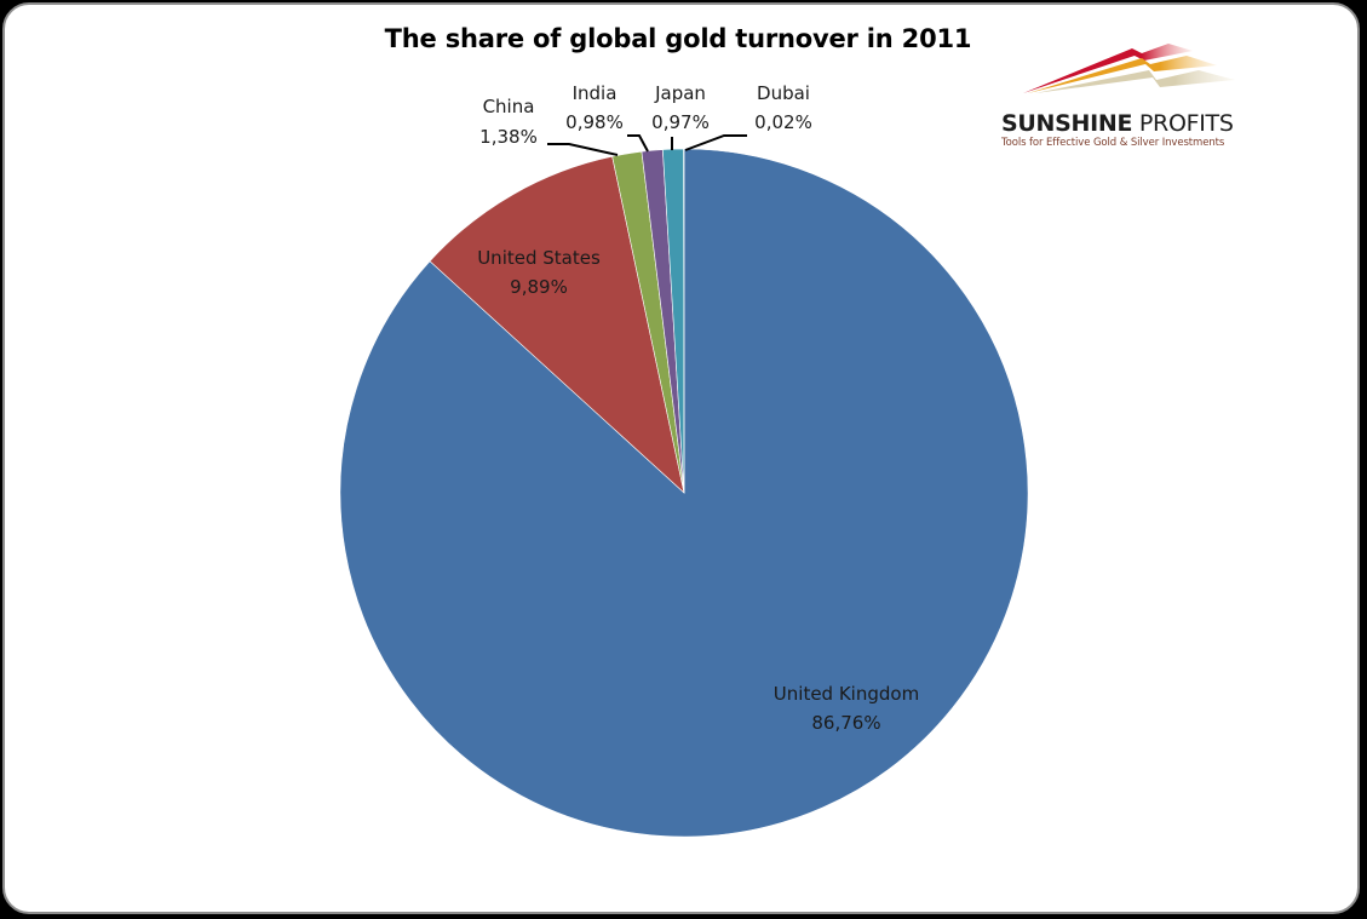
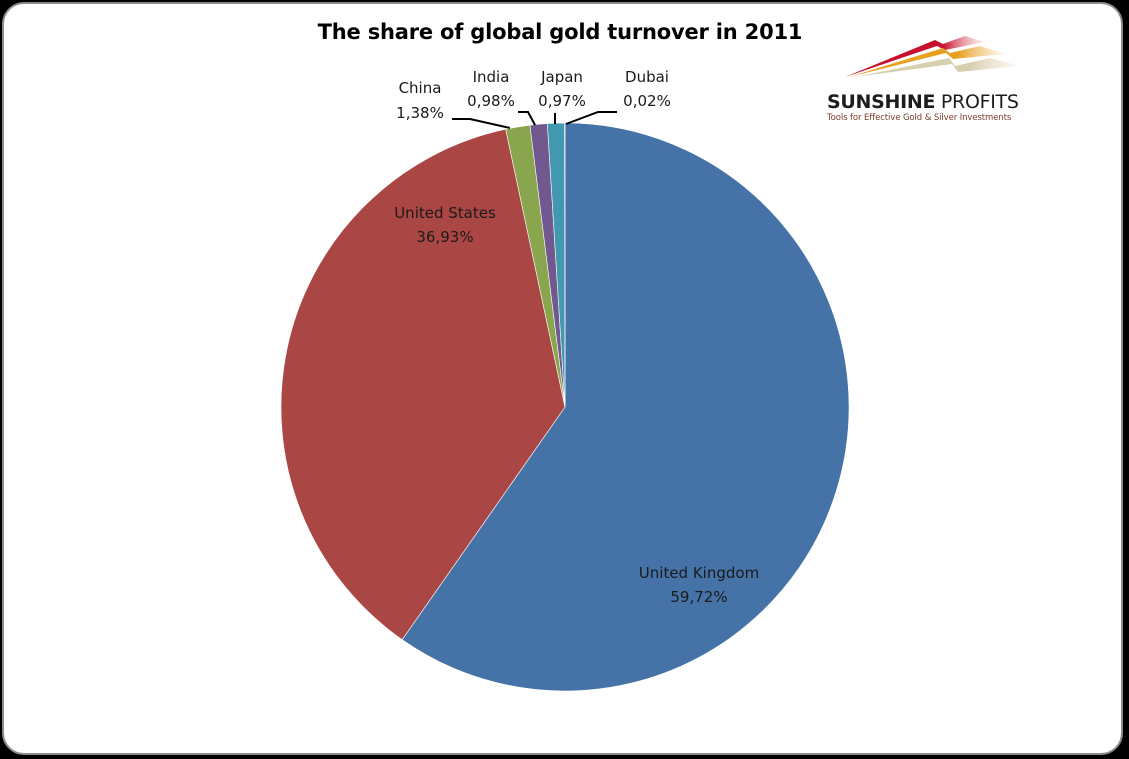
United Kingdom: 86,76% -> 59,72%
United States: 9,89% -> 36,93%
